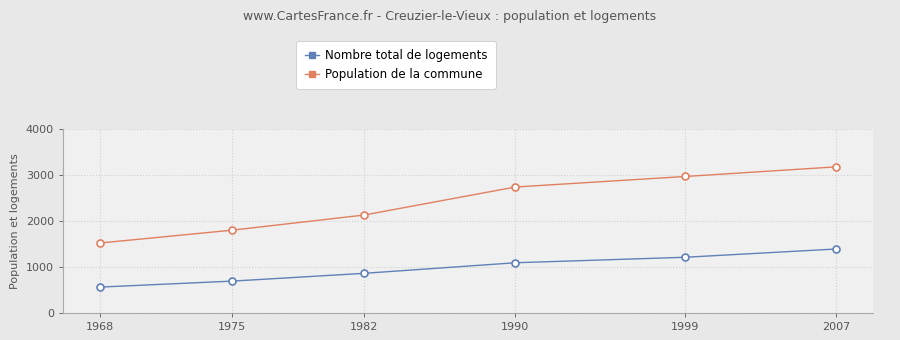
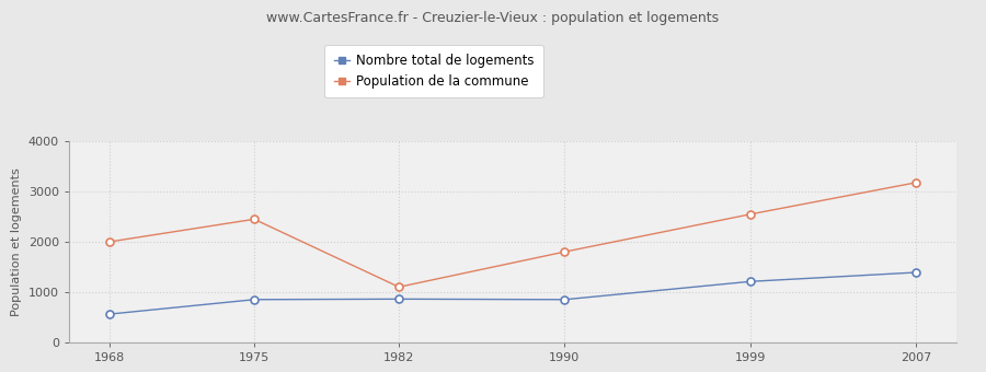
Population de la commune/1968: 1520 -> 2000
Nombre total de logements/1975: 690 -> 850
Population de la commune/1975: 1800 -> 2450
Population de la commune/1982: 2130 -> 1100
Nombre total de logements/1990: 1090 -> 850
Population de la commune/1990: 2740 -> 1800
Population de la commune/1999: 2970 -> 2550
